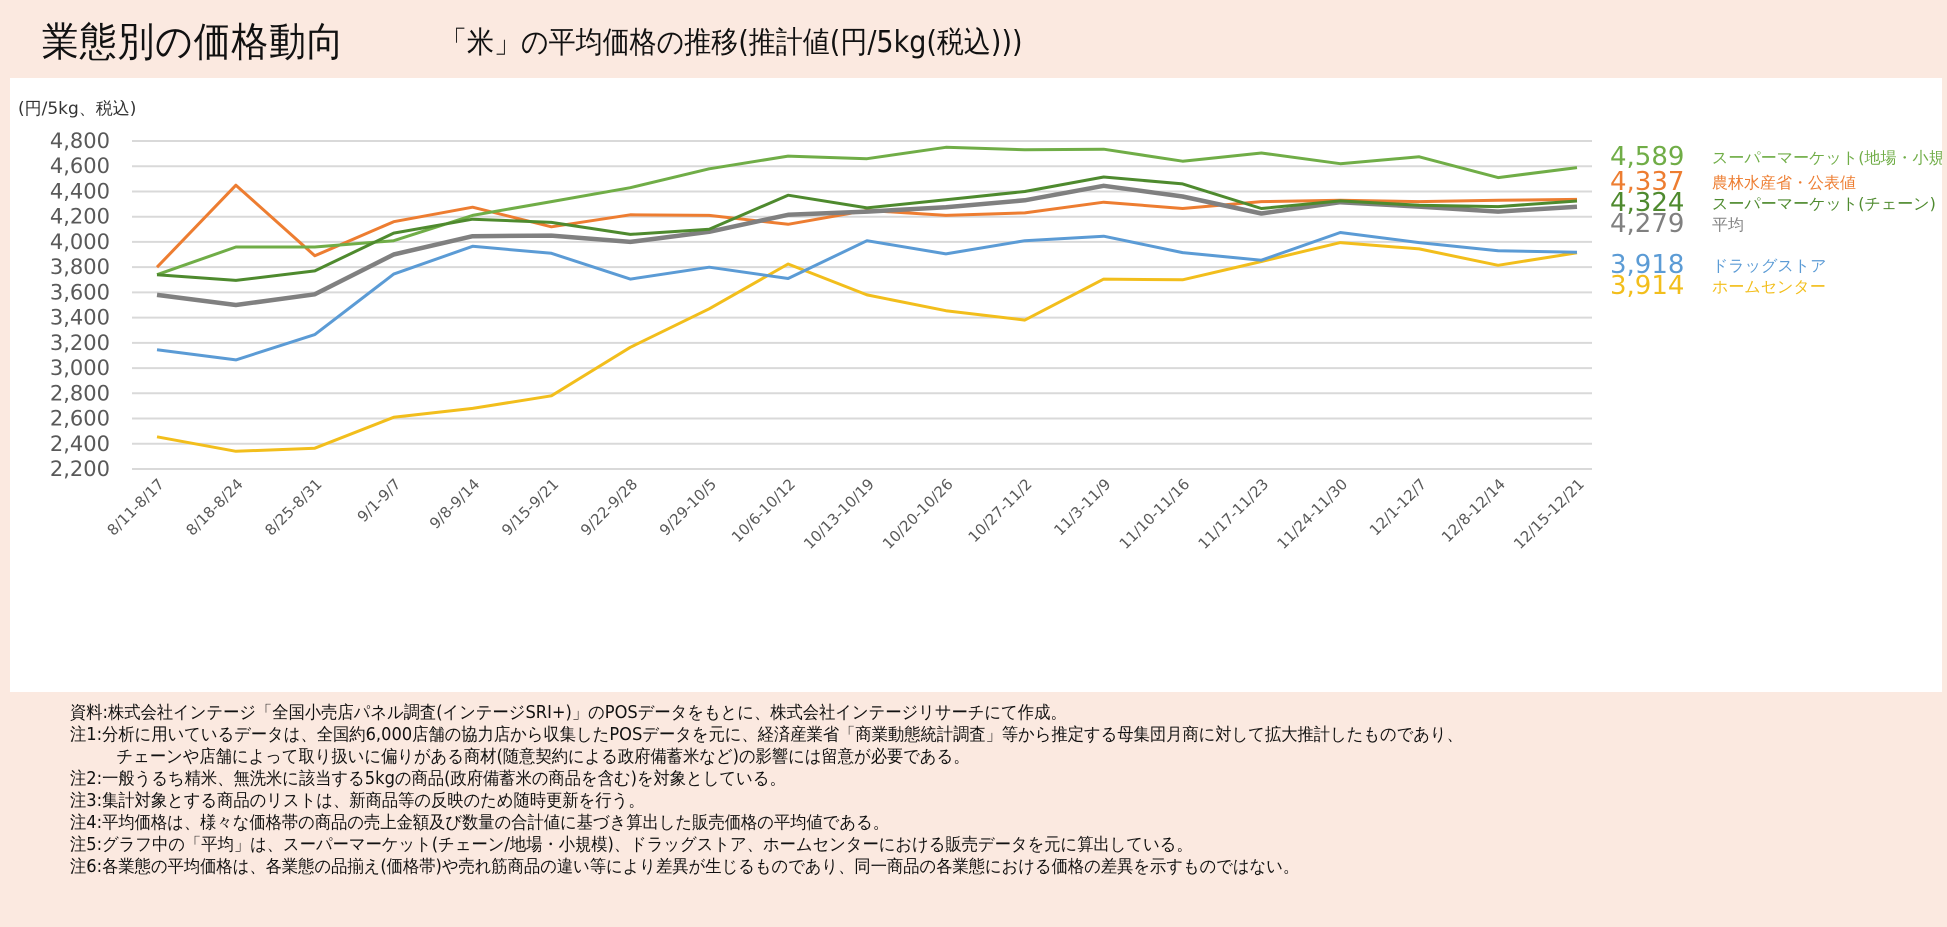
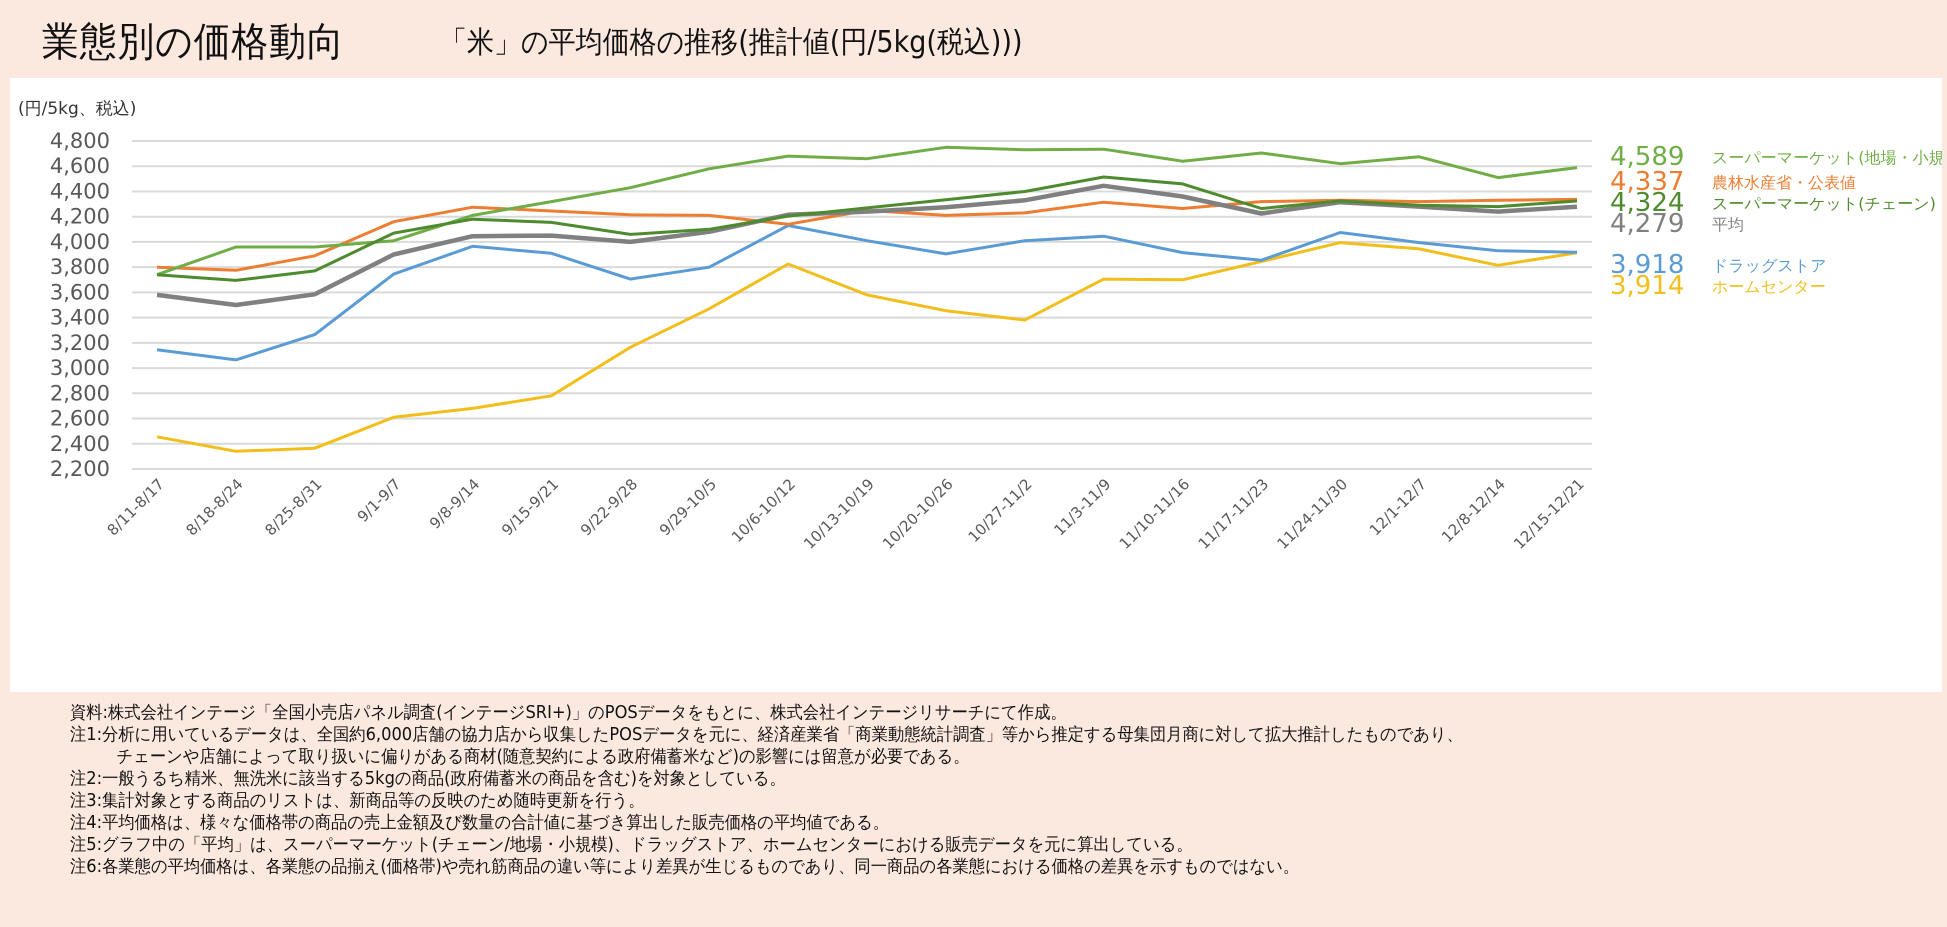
農林水産省・公表値/8/18-8/24: 4450 -> 3780
農林水産省・公表値/9/15-9/21: 4120 -> 4240
スーパーマーケット(チェーン)/10/6-10/12: 4370 -> 4200
ドラッグストア/10/6-10/12: 3710 -> 4130
